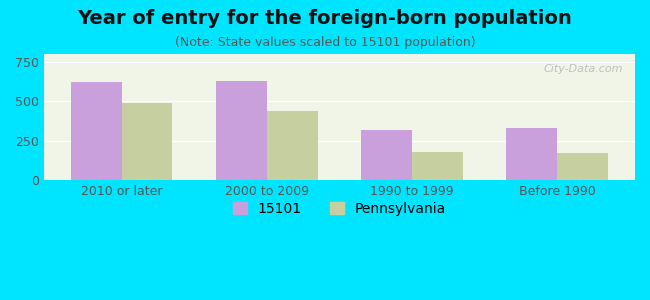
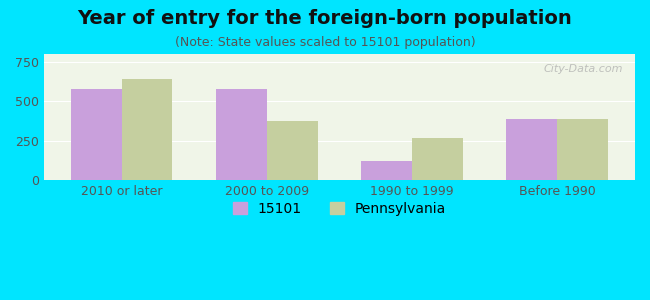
15101/2010 or later: 620 -> 580
Pennsylvania/2010 or later: 490 -> 640
15101/2000 to 2009: 630 -> 580
Pennsylvania/2000 to 2009: 440 -> 380
15101/1990 to 1999: 320 -> 120
Pennsylvania/1990 to 1999: 180 -> 270
15101/Before 1990: 330 -> 390
Pennsylvania/Before 1990: 170 -> 380
